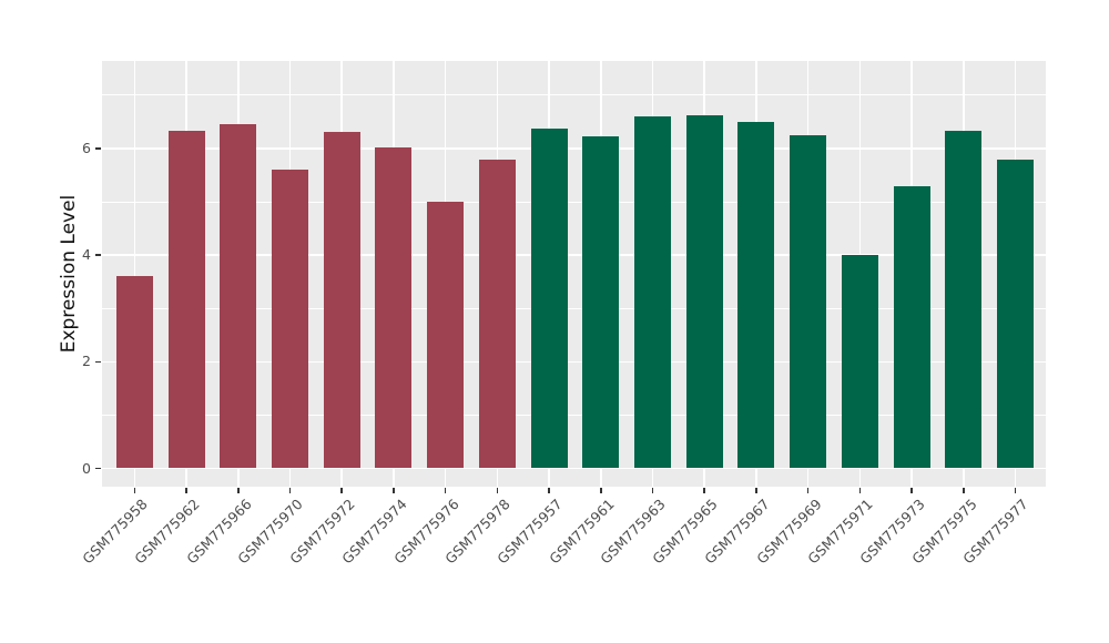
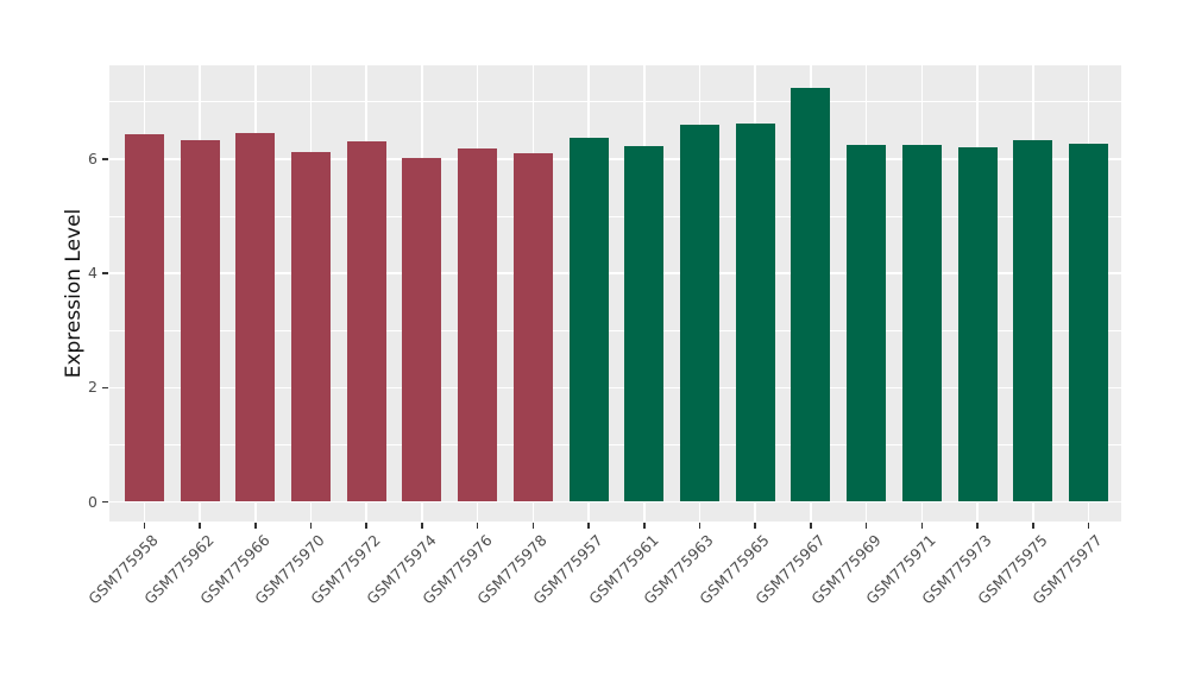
GSM775958: 3.6 -> 6.4
GSM775970: 5.6 -> 6.1
GSM775976: 5.0 -> 6.2
GSM775978: 5.8 -> 6.1
GSM775967: 6.5 -> 7.2
GSM775971: 4.0 -> 6.3
GSM775973: 5.3 -> 6.2
GSM775977: 5.8 -> 6.3
